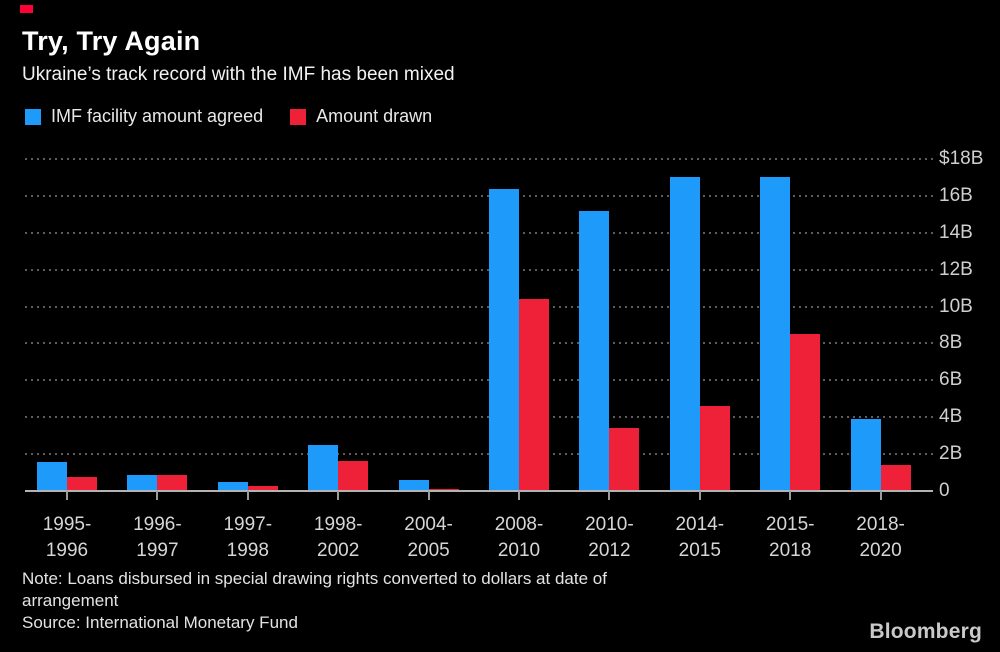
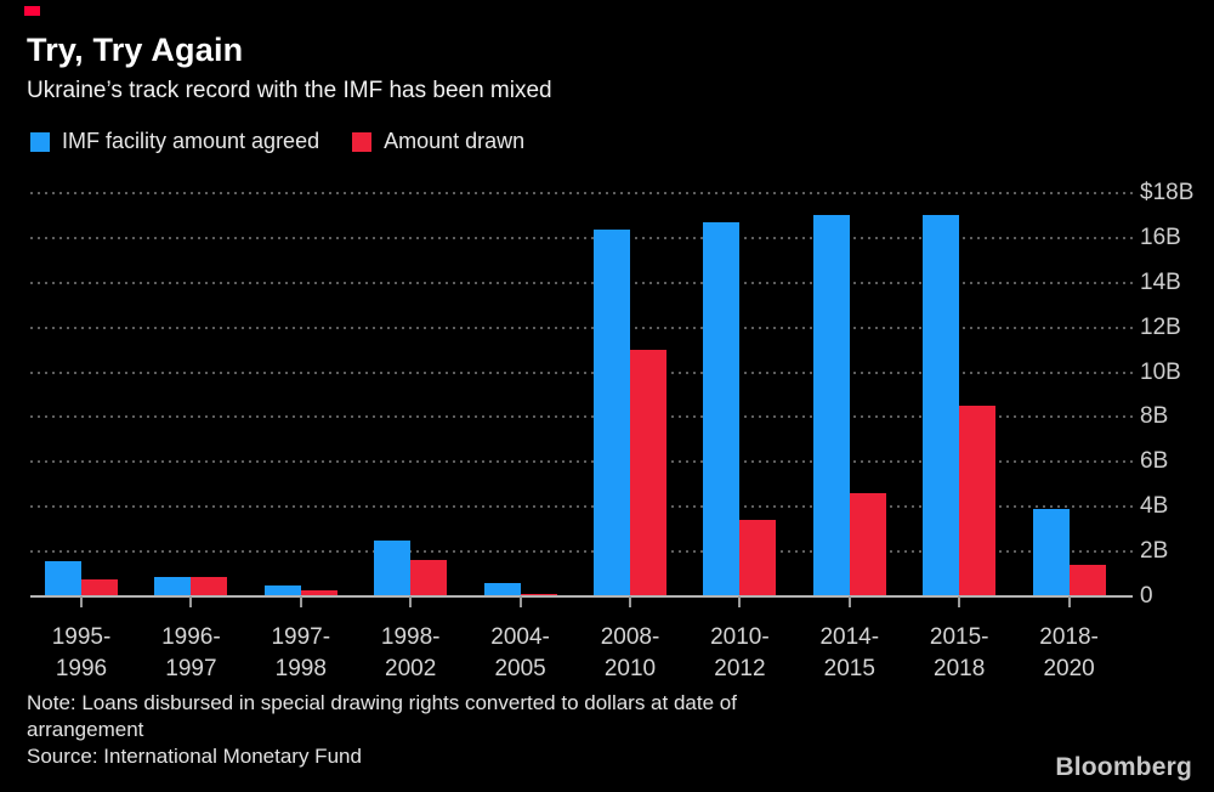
Amount drawn/2008-2010: $10.4B -> $11.0B
IMF facility amount agreed/2010-2012: $15.2B -> $16.7B
